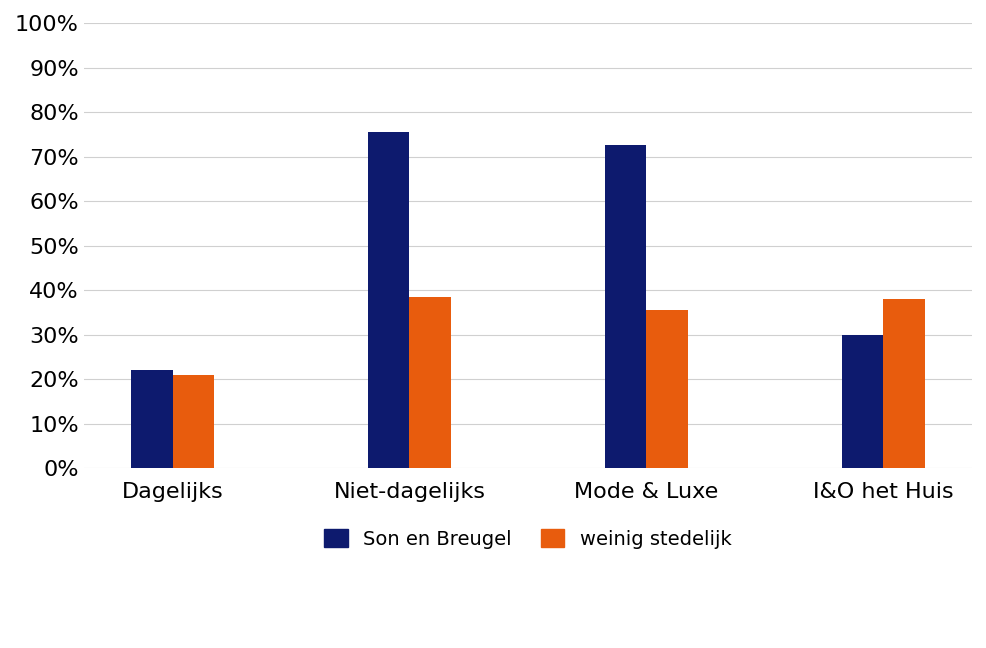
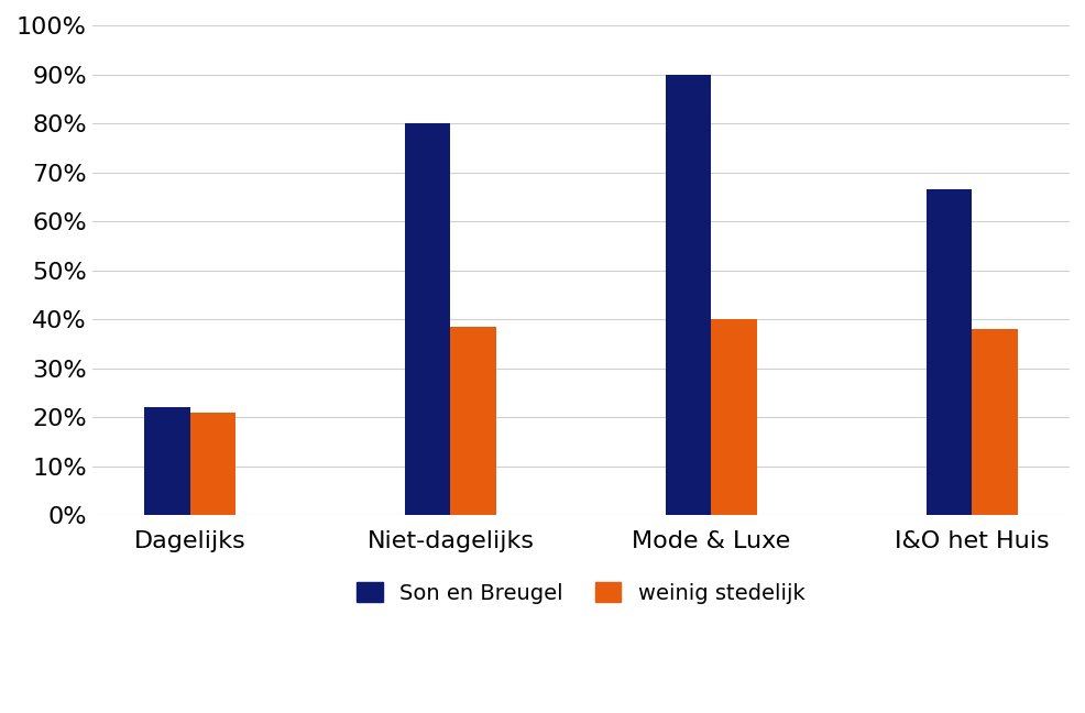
Son en Breugel/Niet-dagelijks: 75.5% -> 80.0%
Son en Breugel/Mode & Luxe: 72.5% -> 90.0%
weinig stedelijk/Mode & Luxe: 35.5% -> 40.0%
Son en Breugel/I&O het Huis: 30.0% -> 66.5%
